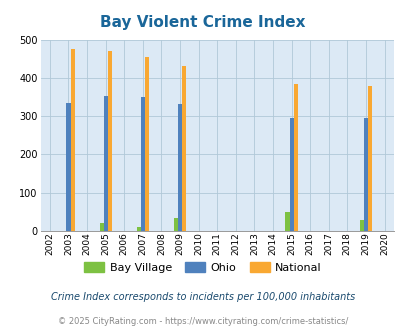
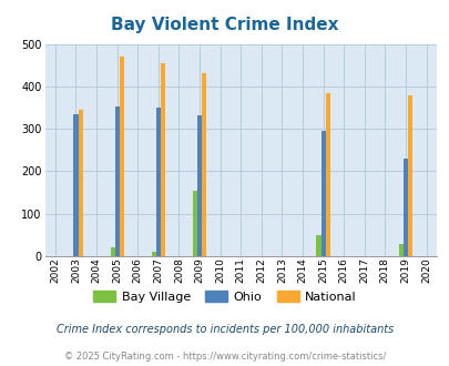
National/2003: 476 -> 345
Bay Village/2009: 33 -> 155
Ohio/2019: 295 -> 230
